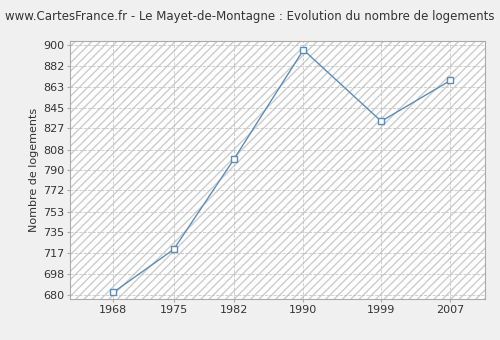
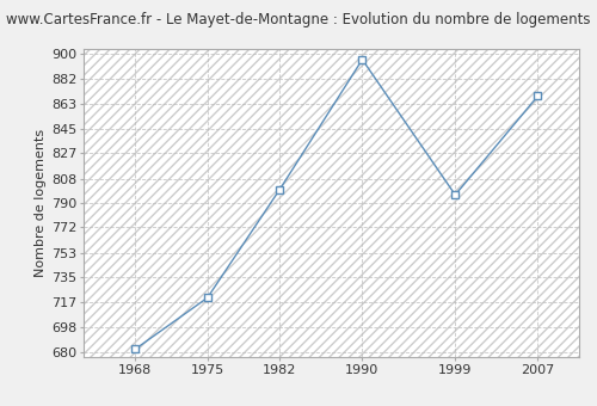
1999: 833 -> 796
